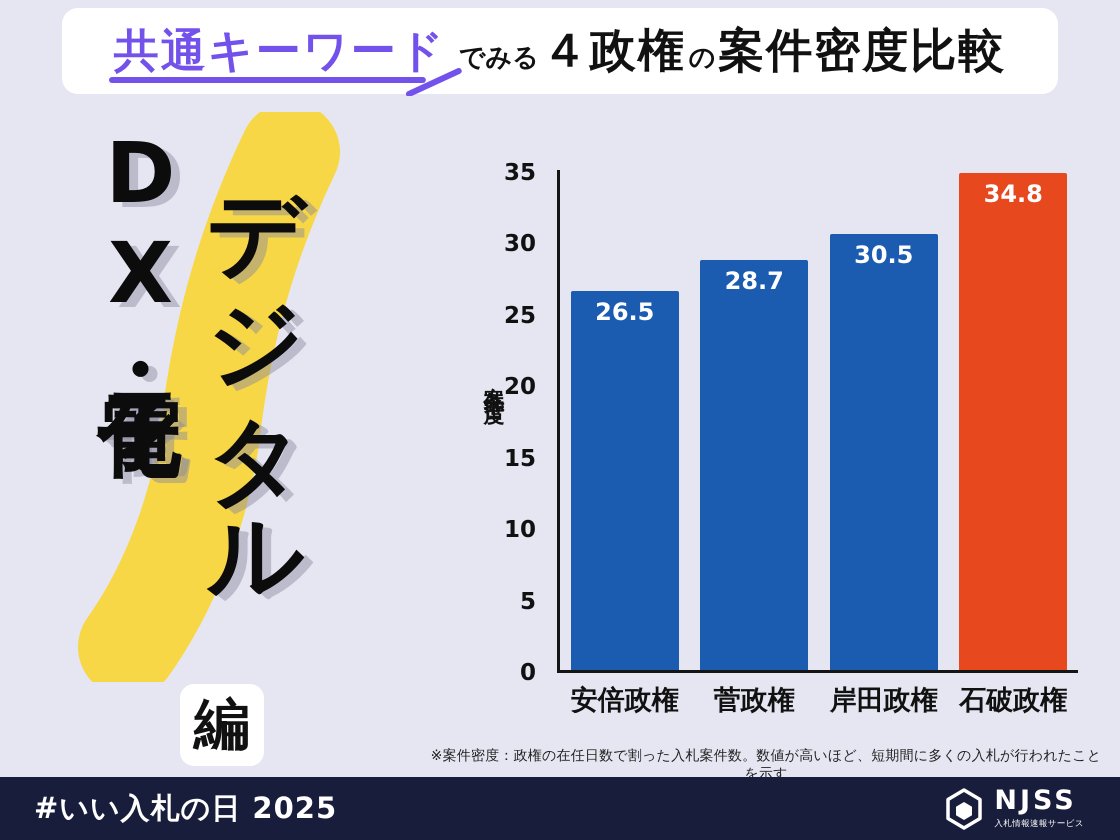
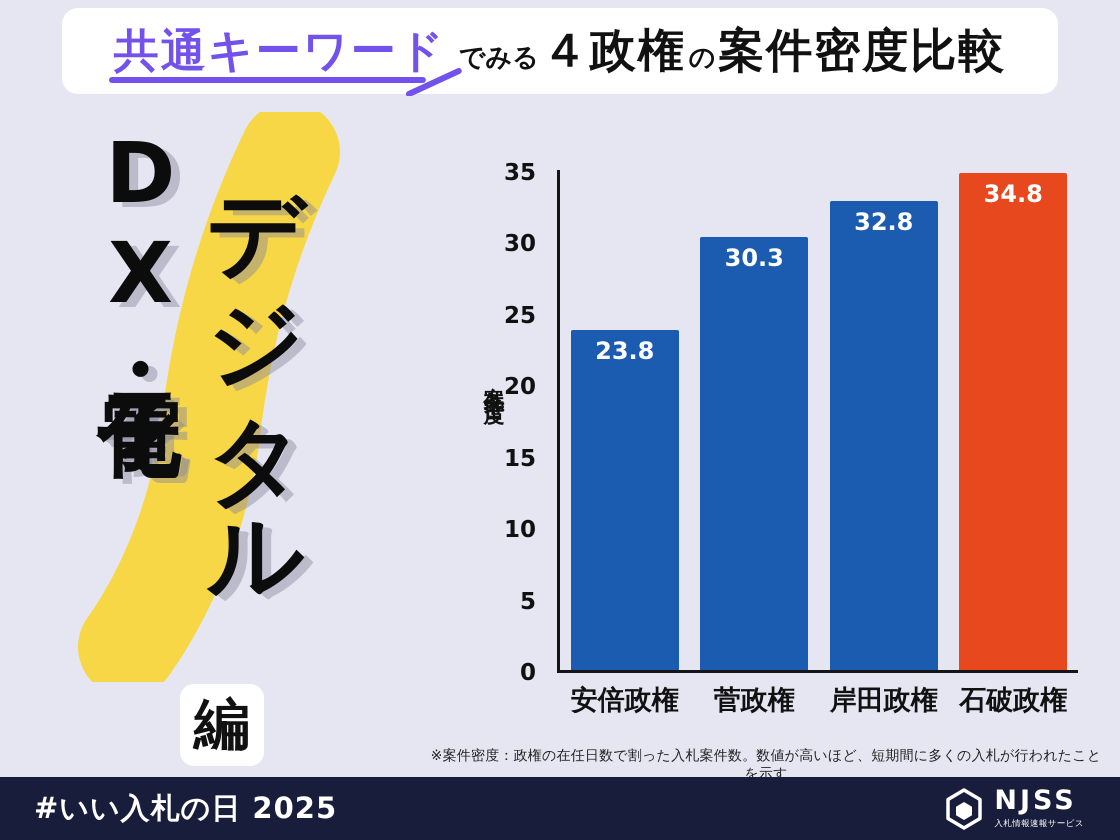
安倍政権: 26.5 -> 23.8
菅政権: 28.7 -> 30.3
岸田政権: 30.5 -> 32.8
